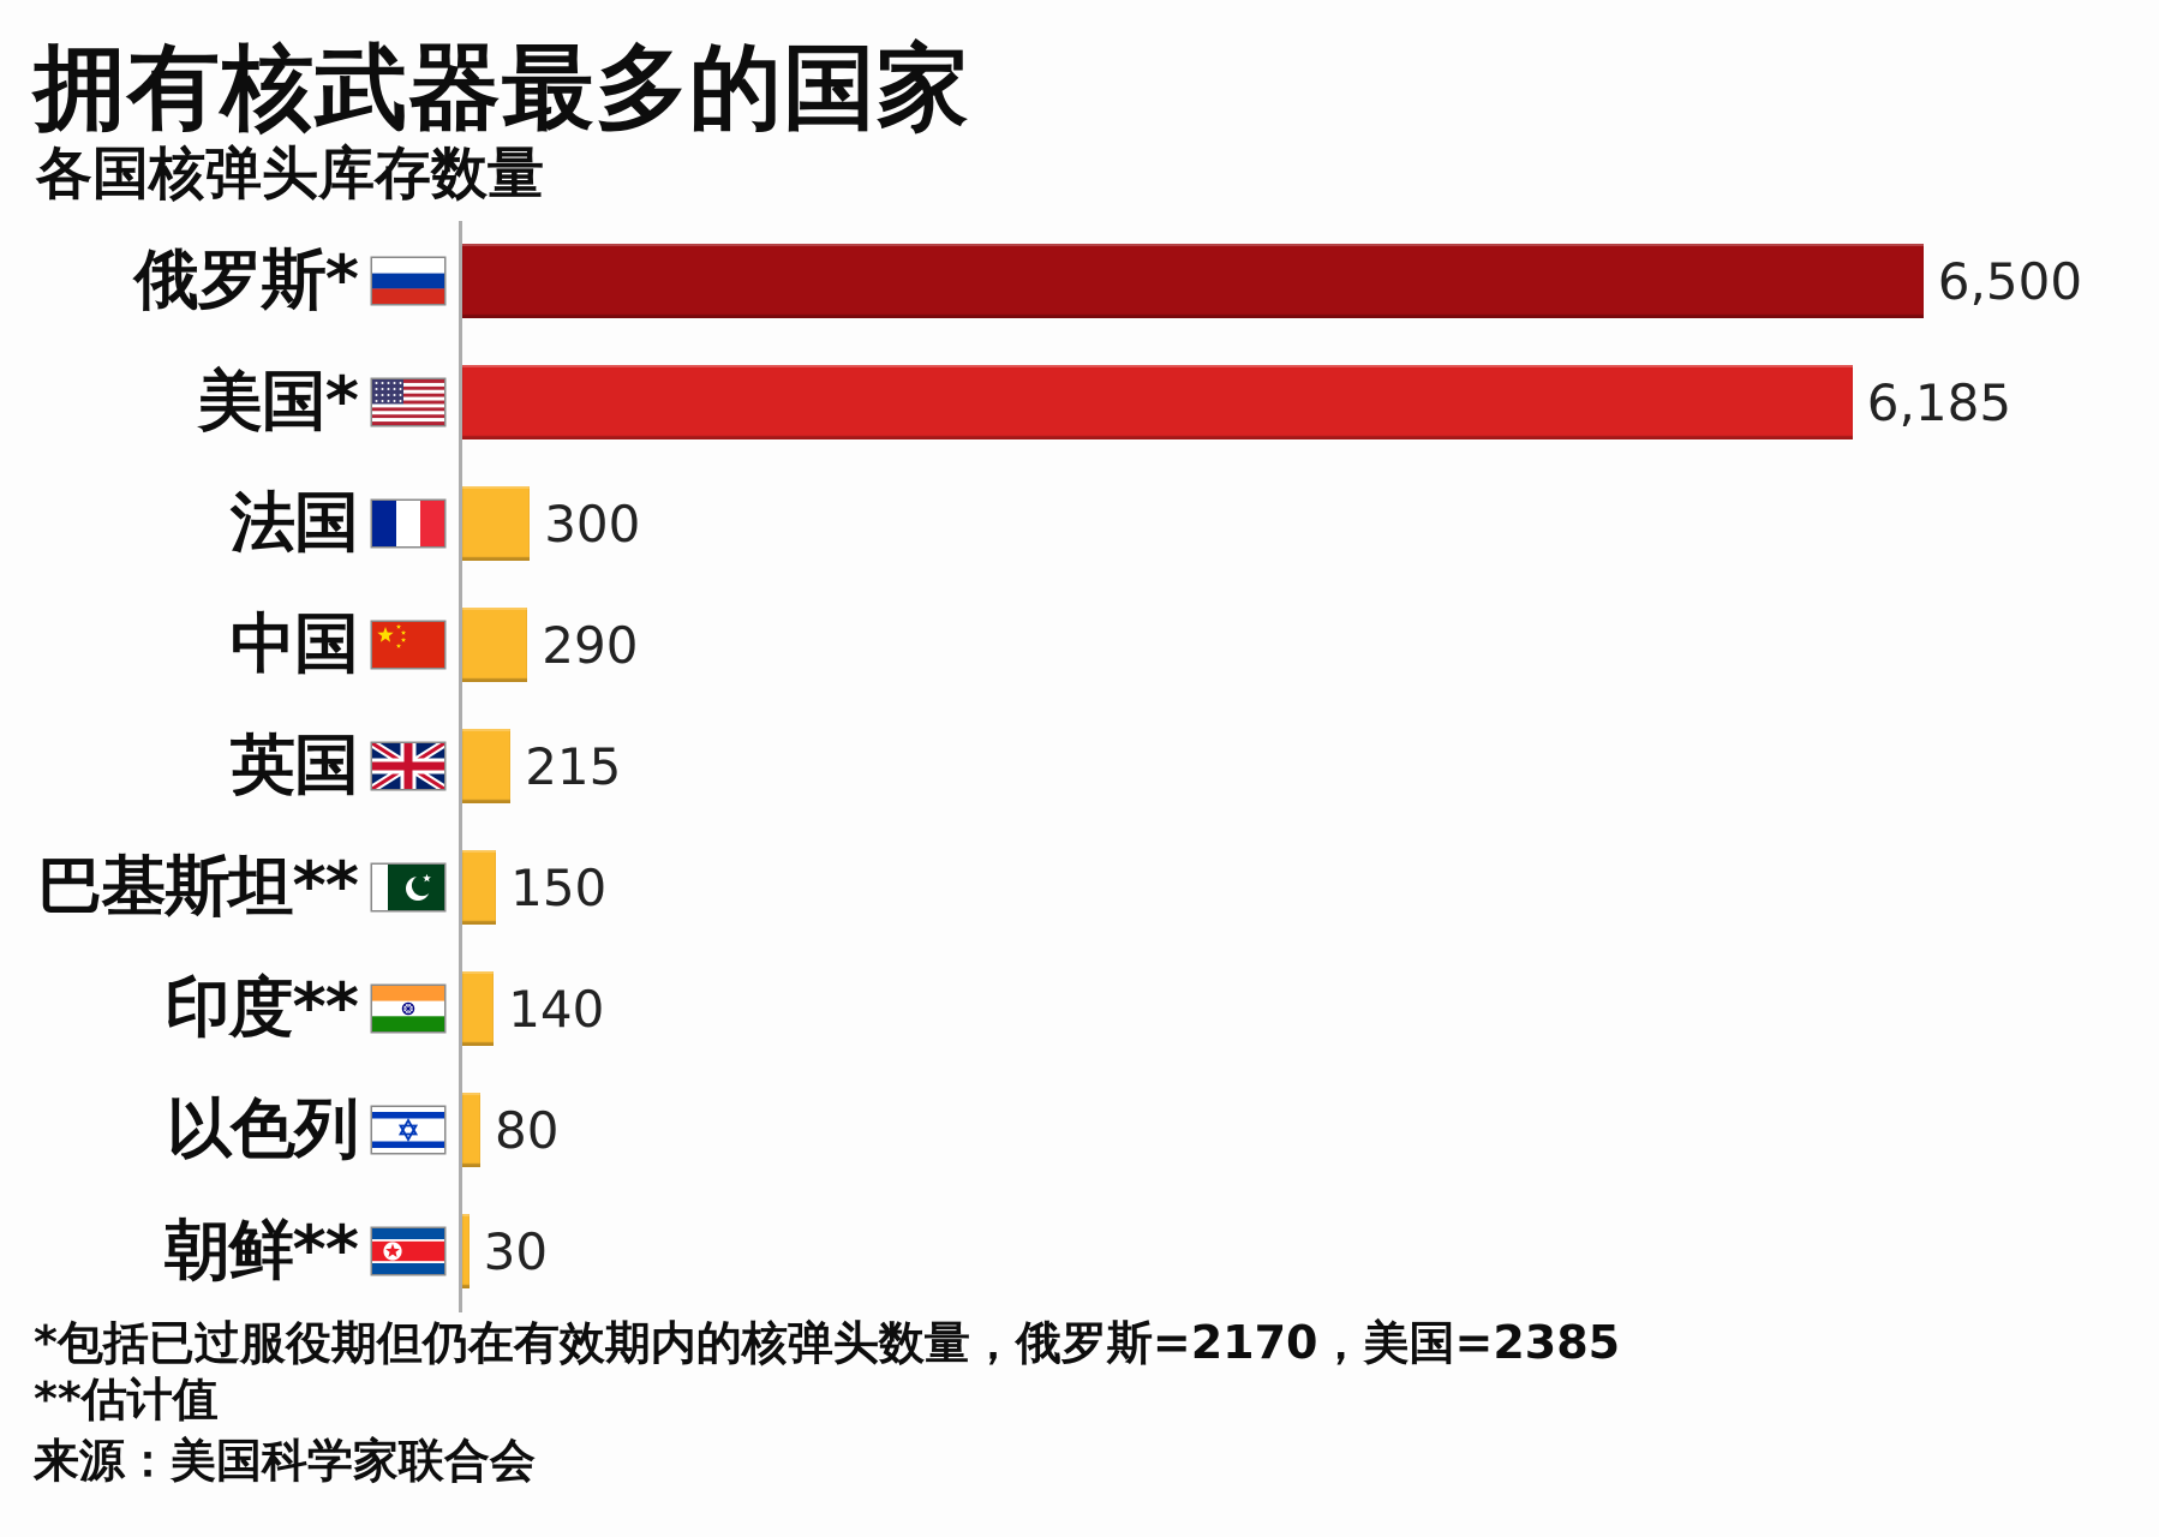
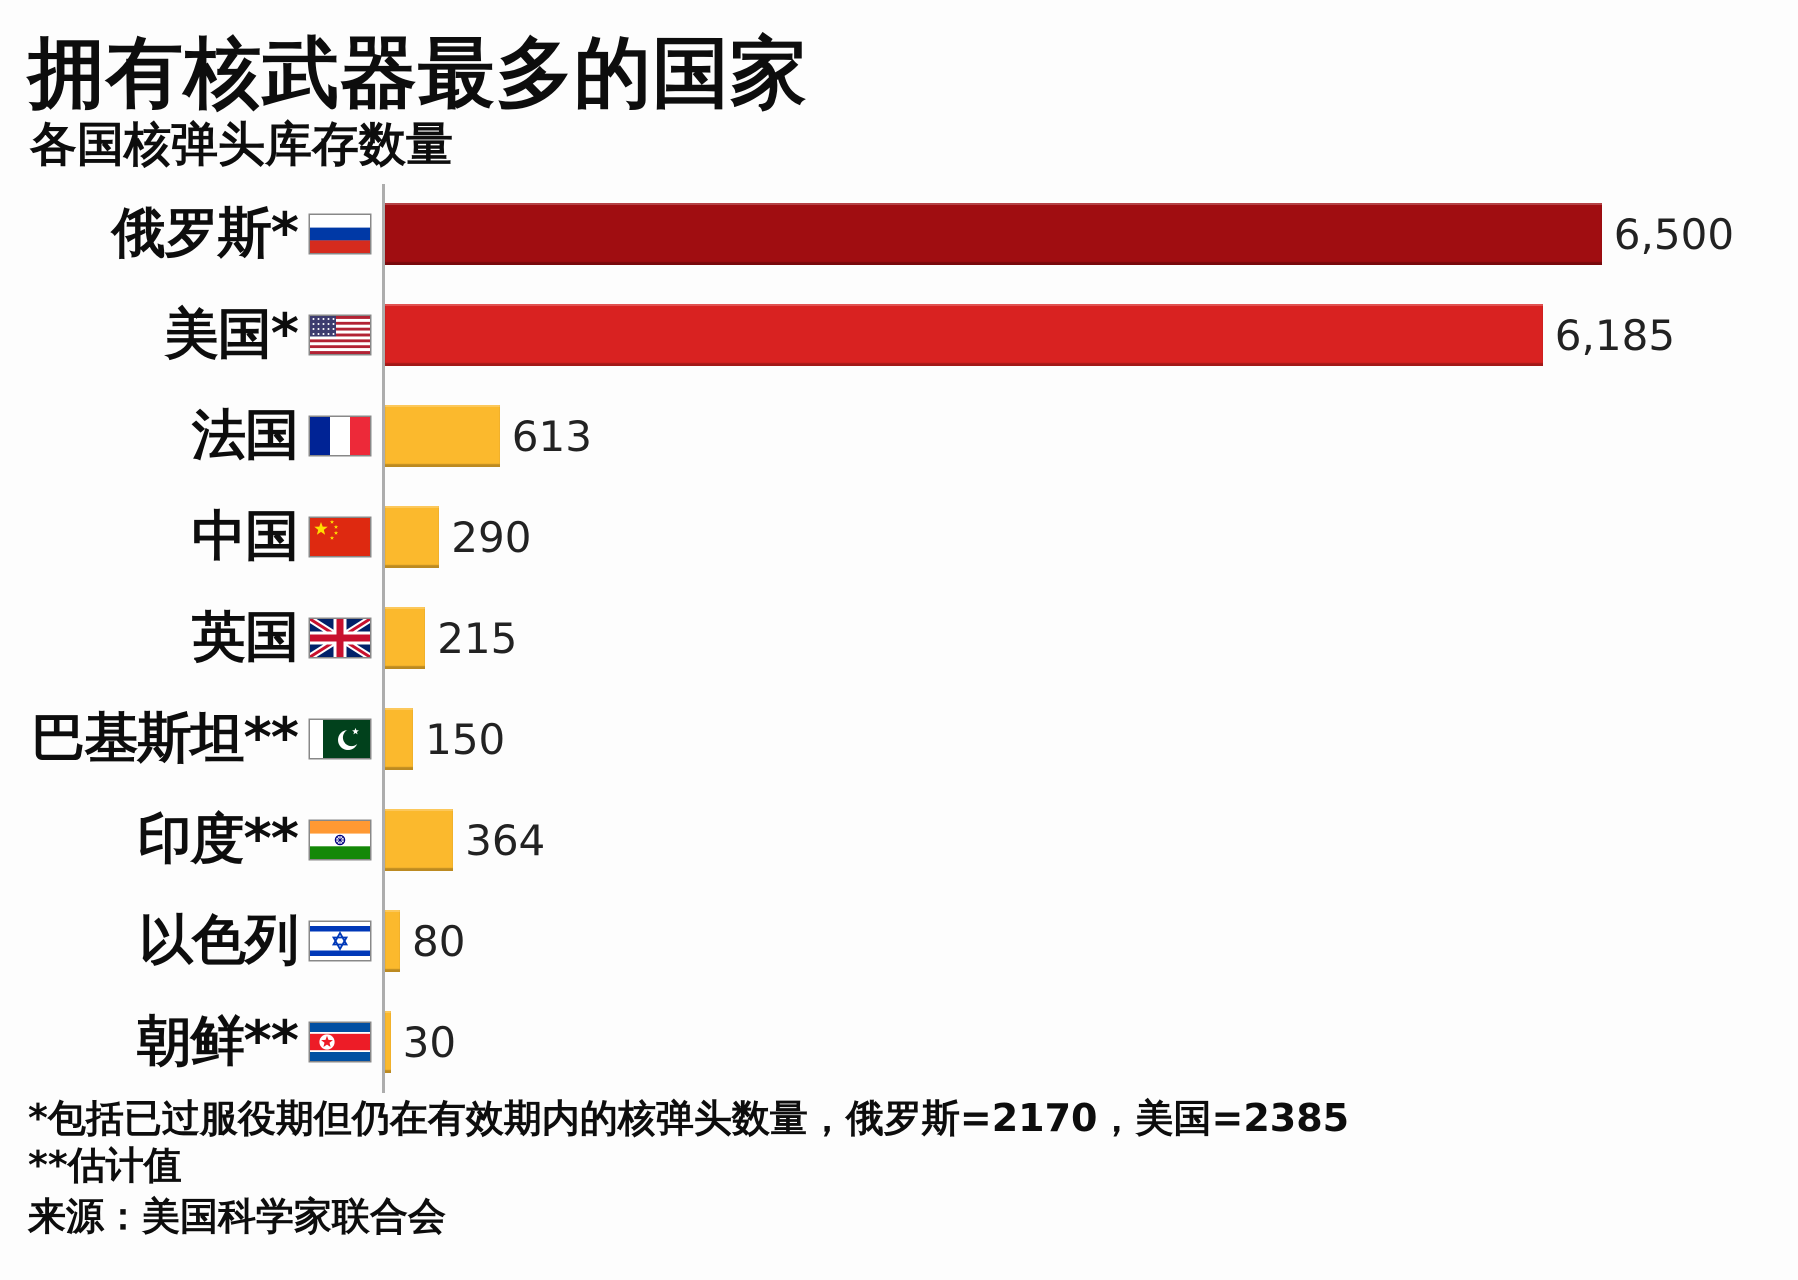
法国: 300 -> 613
印度**: 140 -> 364
